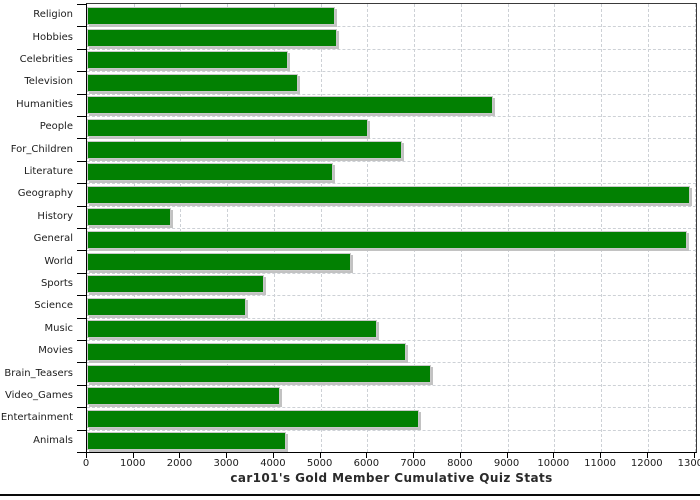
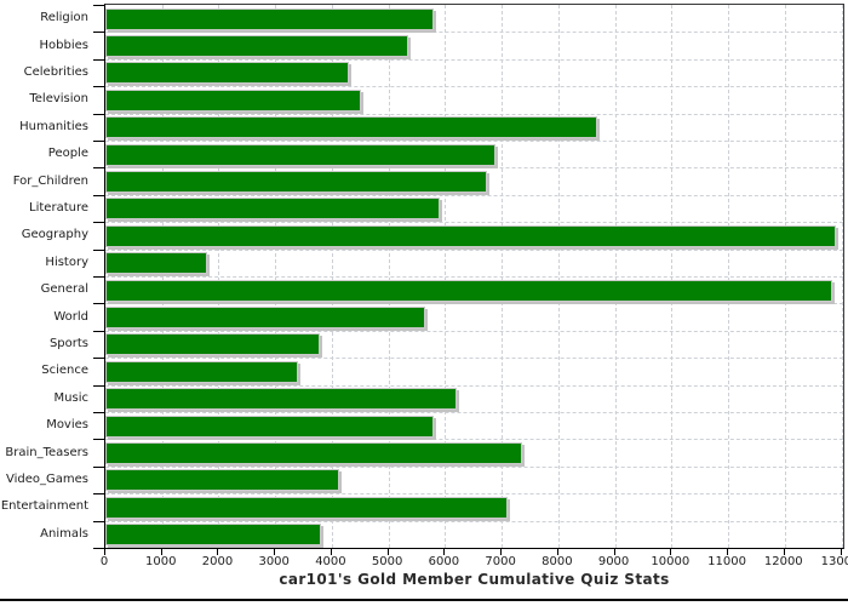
Religion: 5300 -> 5800
People: 6000 -> 6900
Literature: 5300 -> 5900
Movies: 6800 -> 5800
Animals: 4300 -> 3800
